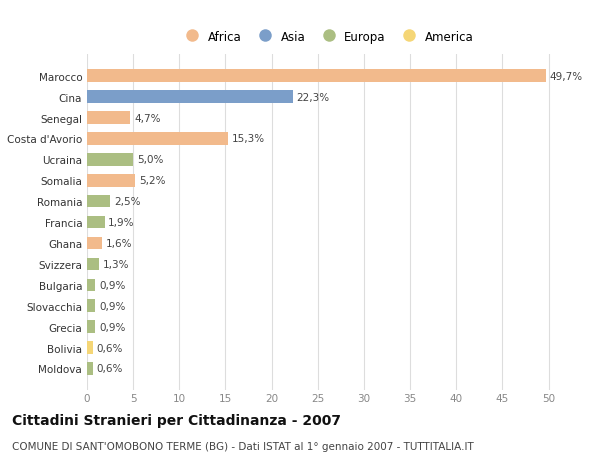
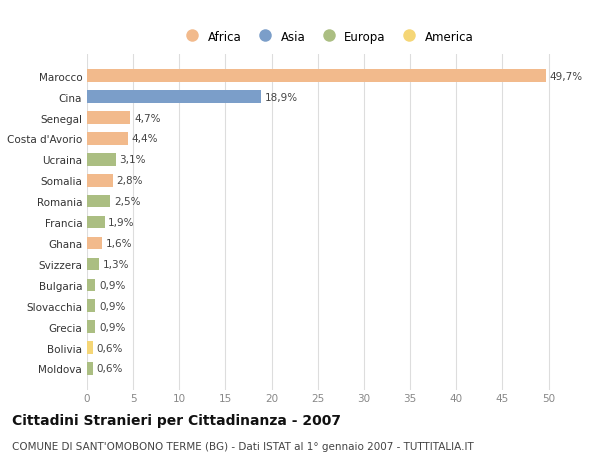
Cina: 22,3% -> 18,9%
Costa d'Avorio: 15,3% -> 4,4%
Ucraina: 5,0% -> 3,1%
Somalia: 5,2% -> 2,8%
